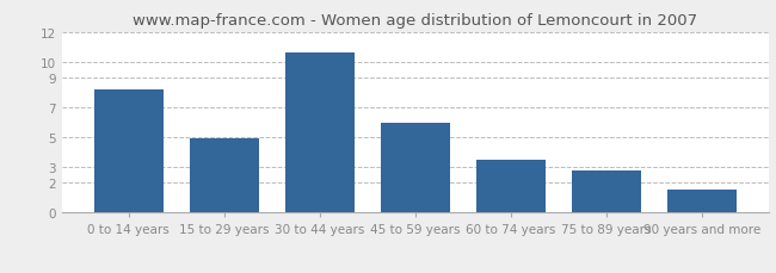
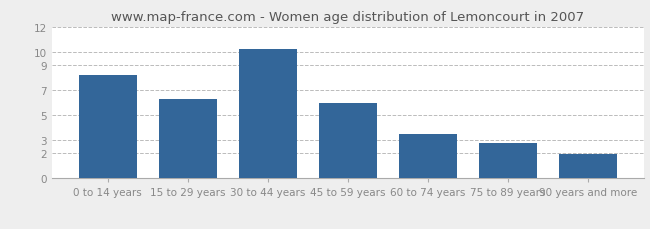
15 to 29 years: 4.9 -> 6.3
30 to 44 years: 10.6 -> 10.2
90 years and more: 1.5 -> 1.9
